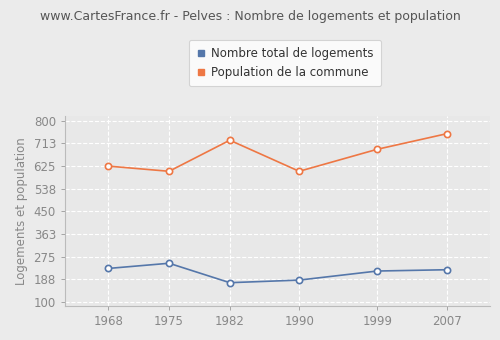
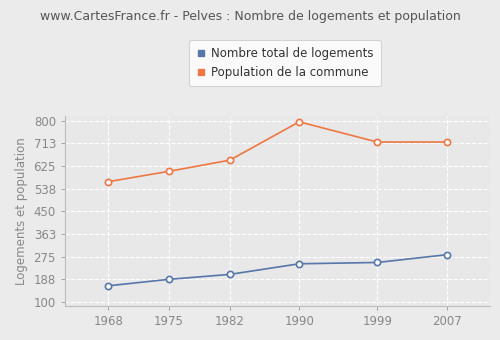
Nombre total de logements/1968: 230 -> 163
Population de la commune/1968: 625 -> 565
Nombre total de logements/1975: 250 -> 188
Nombre total de logements/1982: 175 -> 207
Population de la commune/1982: 725 -> 648
Nombre total de logements/1990: 185 -> 248
Population de la commune/1990: 605 -> 796
Nombre total de logements/1999: 220 -> 253
Population de la commune/1999: 690 -> 718
Nombre total de logements/2007: 225 -> 283
Population de la commune/2007: 750 -> 718
